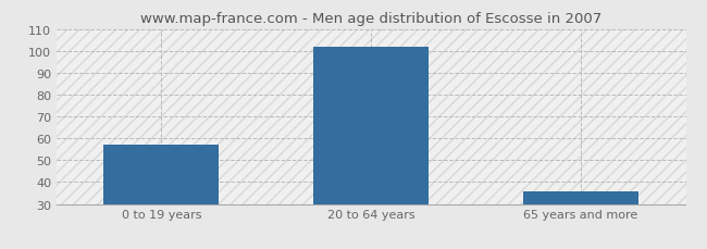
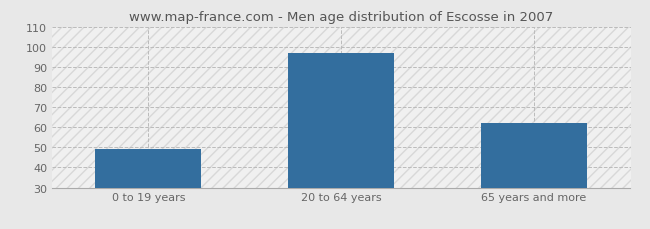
0 to 19 years: 57 -> 49
20 to 64 years: 102 -> 97
65 years and more: 36 -> 62
